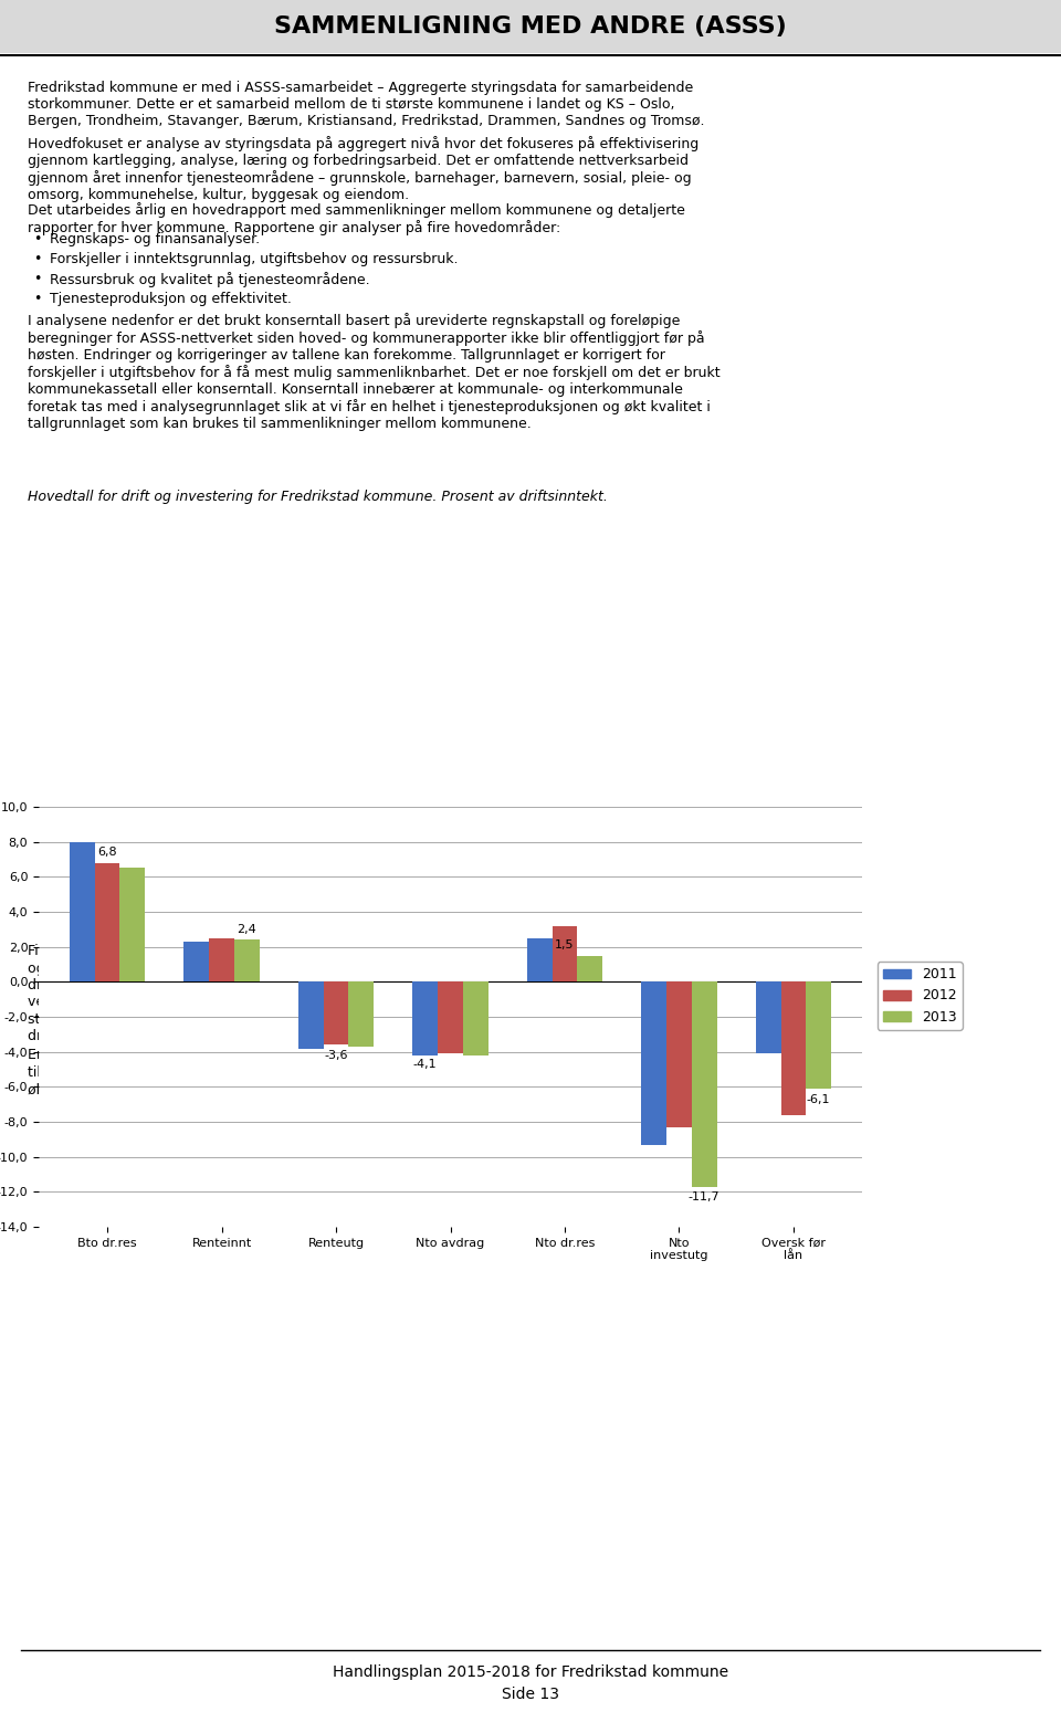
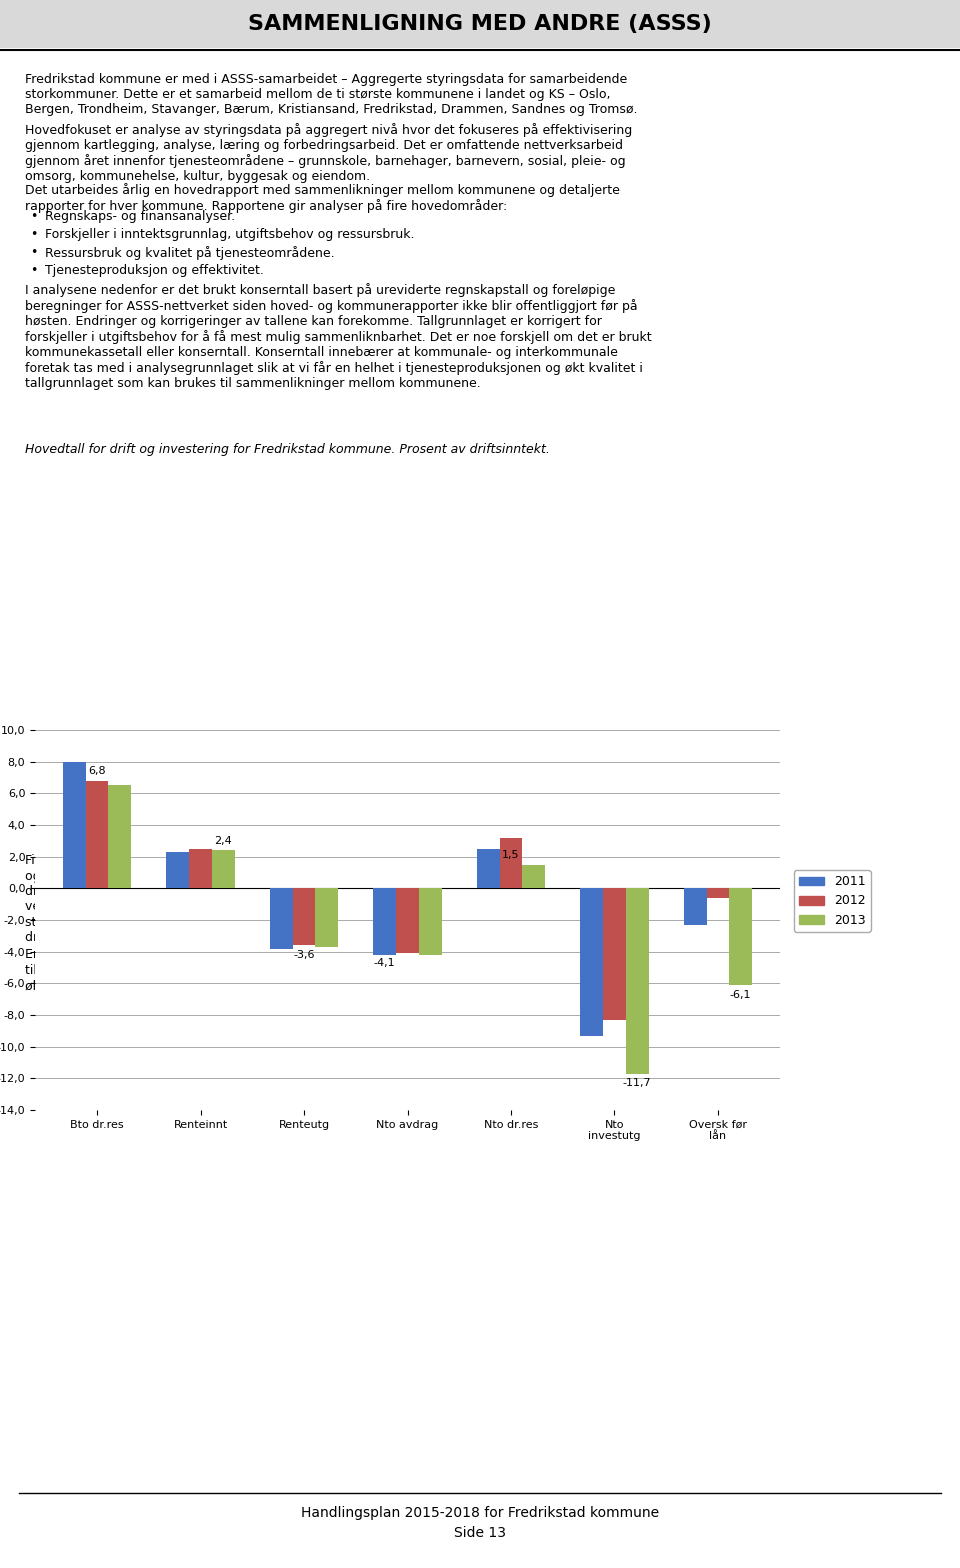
2011/Oversk før lån: -4,1 -> -2,3
2012/Oversk før lån: -7,6 -> -0,6
